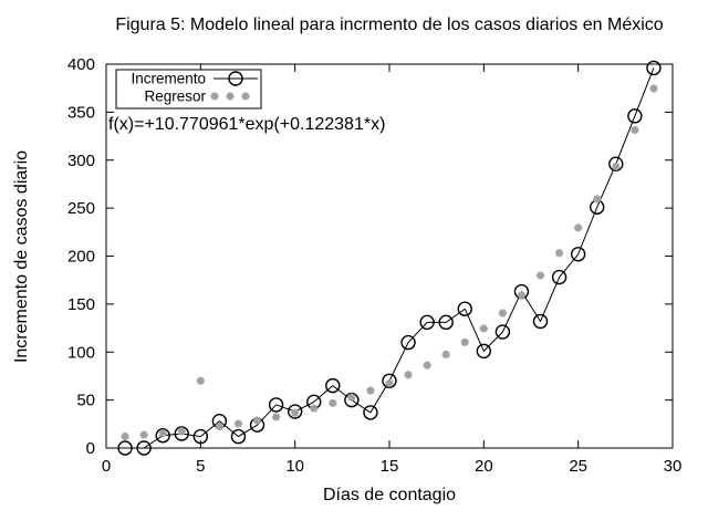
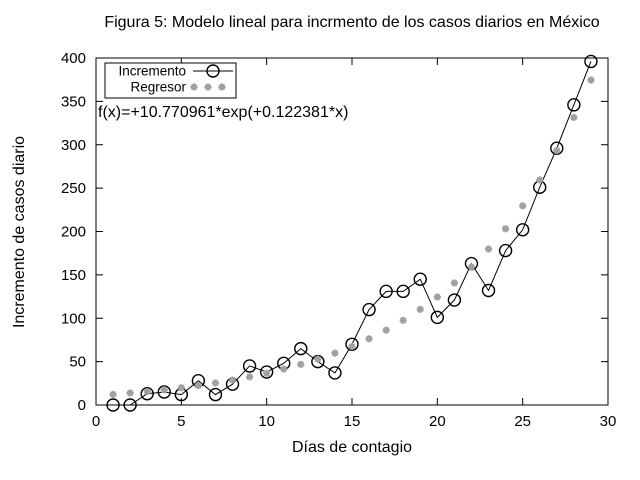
Regresor/5: 70 -> 20
